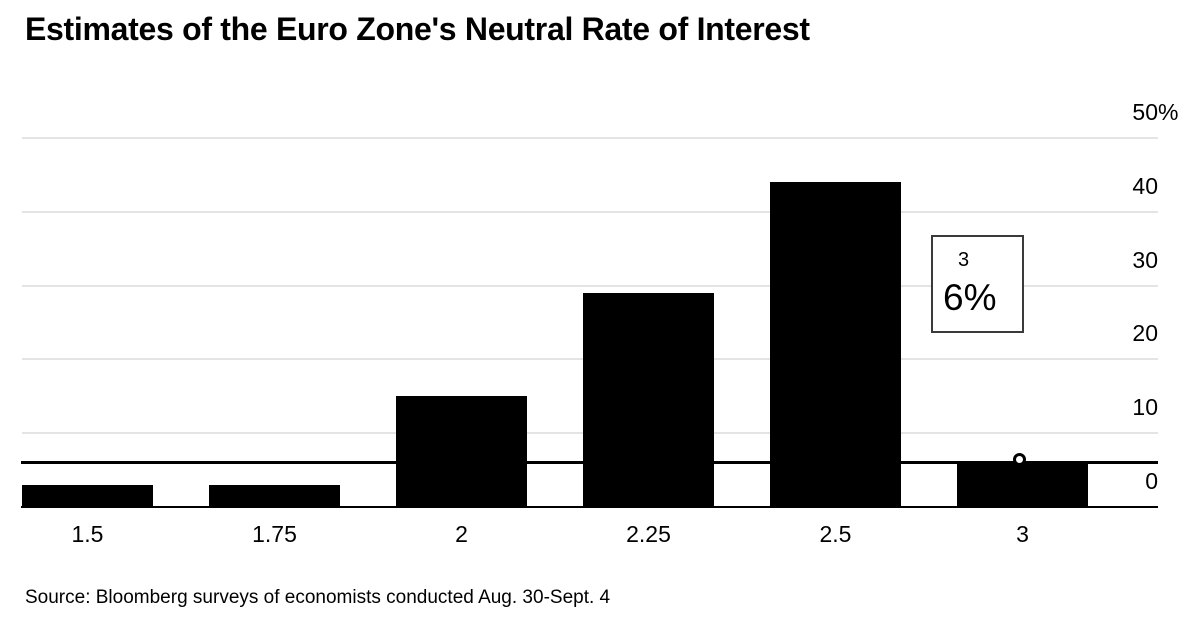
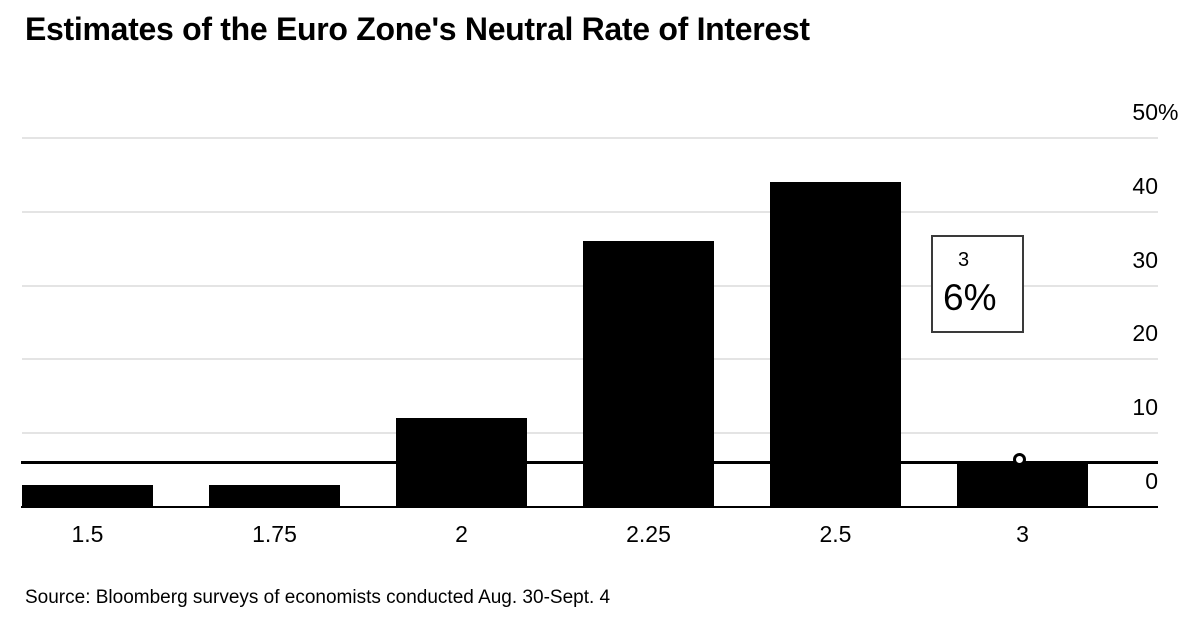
2: 15 -> 12
2.25: 29 -> 36
